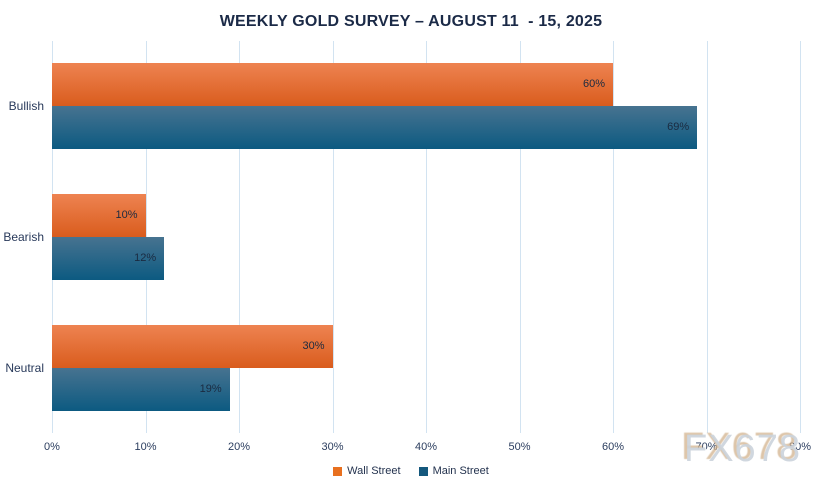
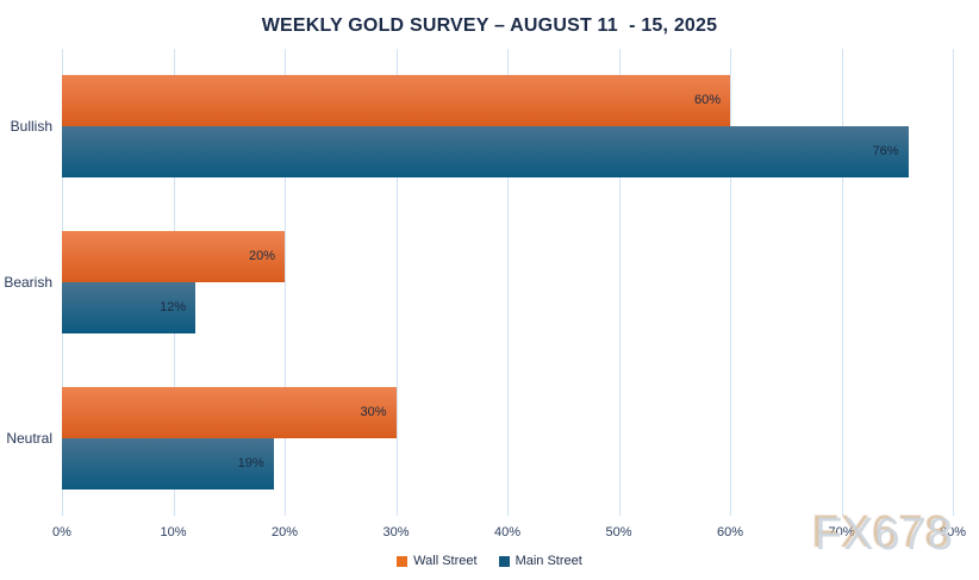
Main Street/Bullish: 69% -> 76%
Wall Street/Bearish: 10% -> 20%
